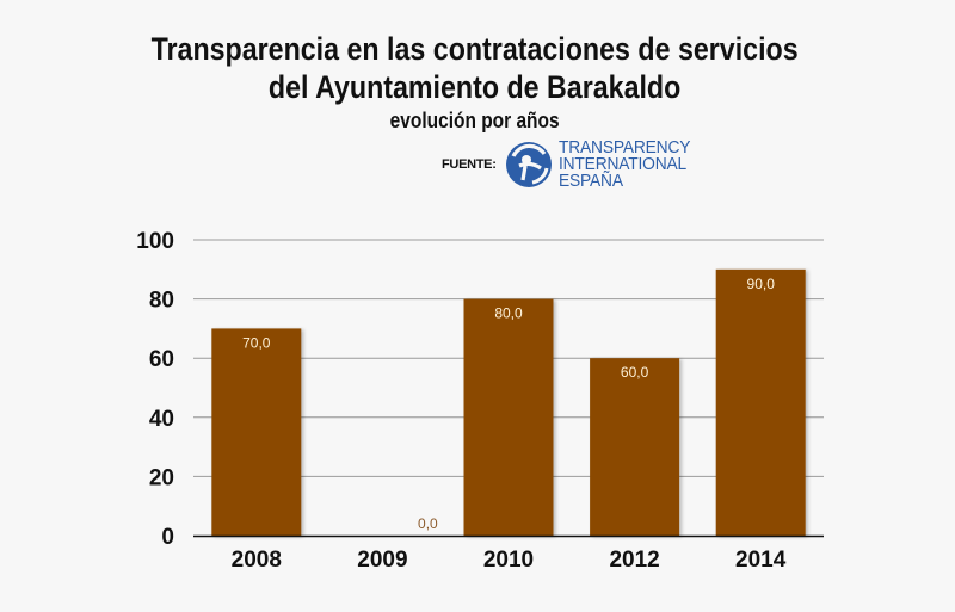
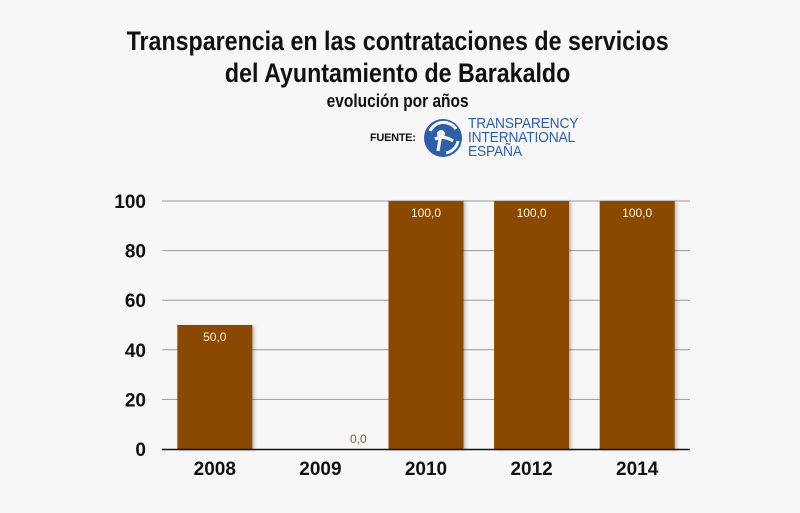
2008: 70,0 -> 50,0
2010: 80,0 -> 100,0
2012: 60,0 -> 100,0
2014: 90,0 -> 100,0
